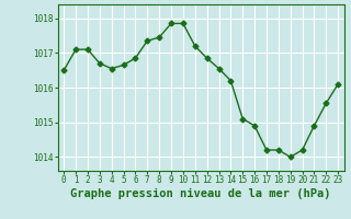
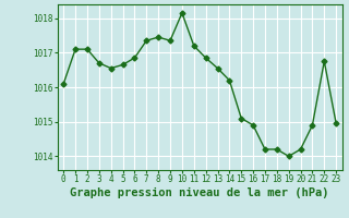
0: 1016.50 -> 1016.10
9: 1017.85 -> 1017.35
10: 1017.85 -> 1018.15
22: 1015.55 -> 1016.75
23: 1016.10 -> 1014.95
